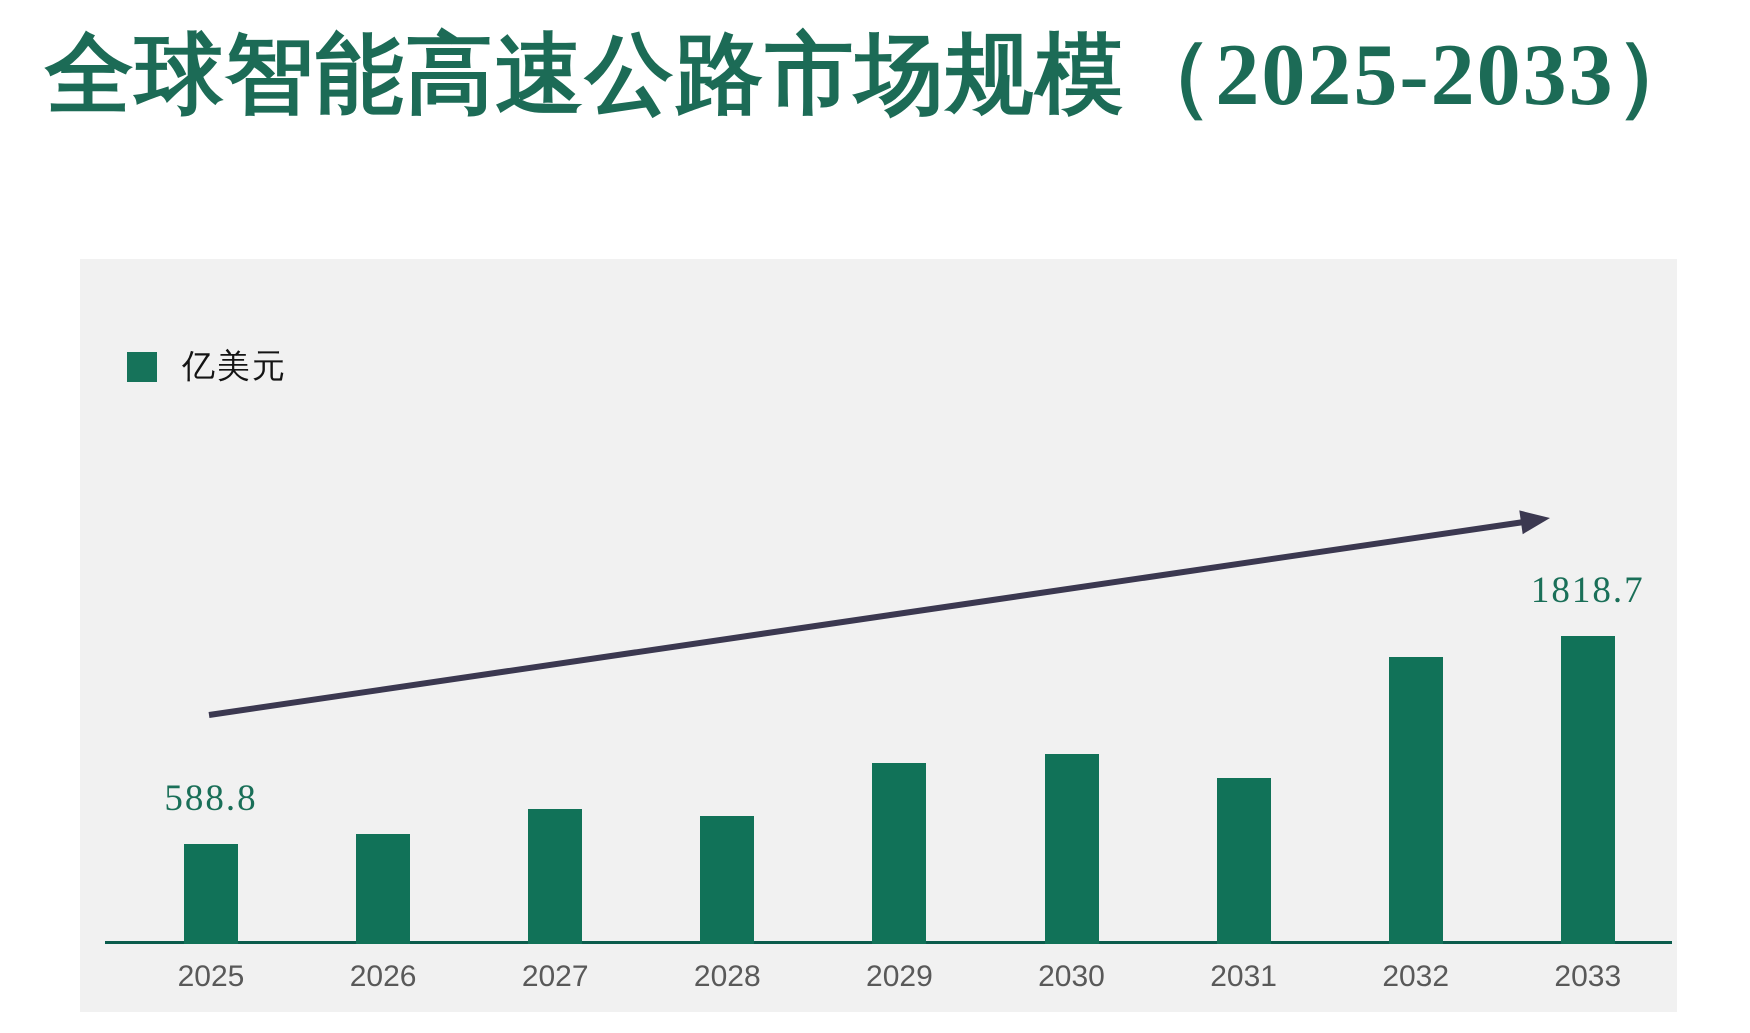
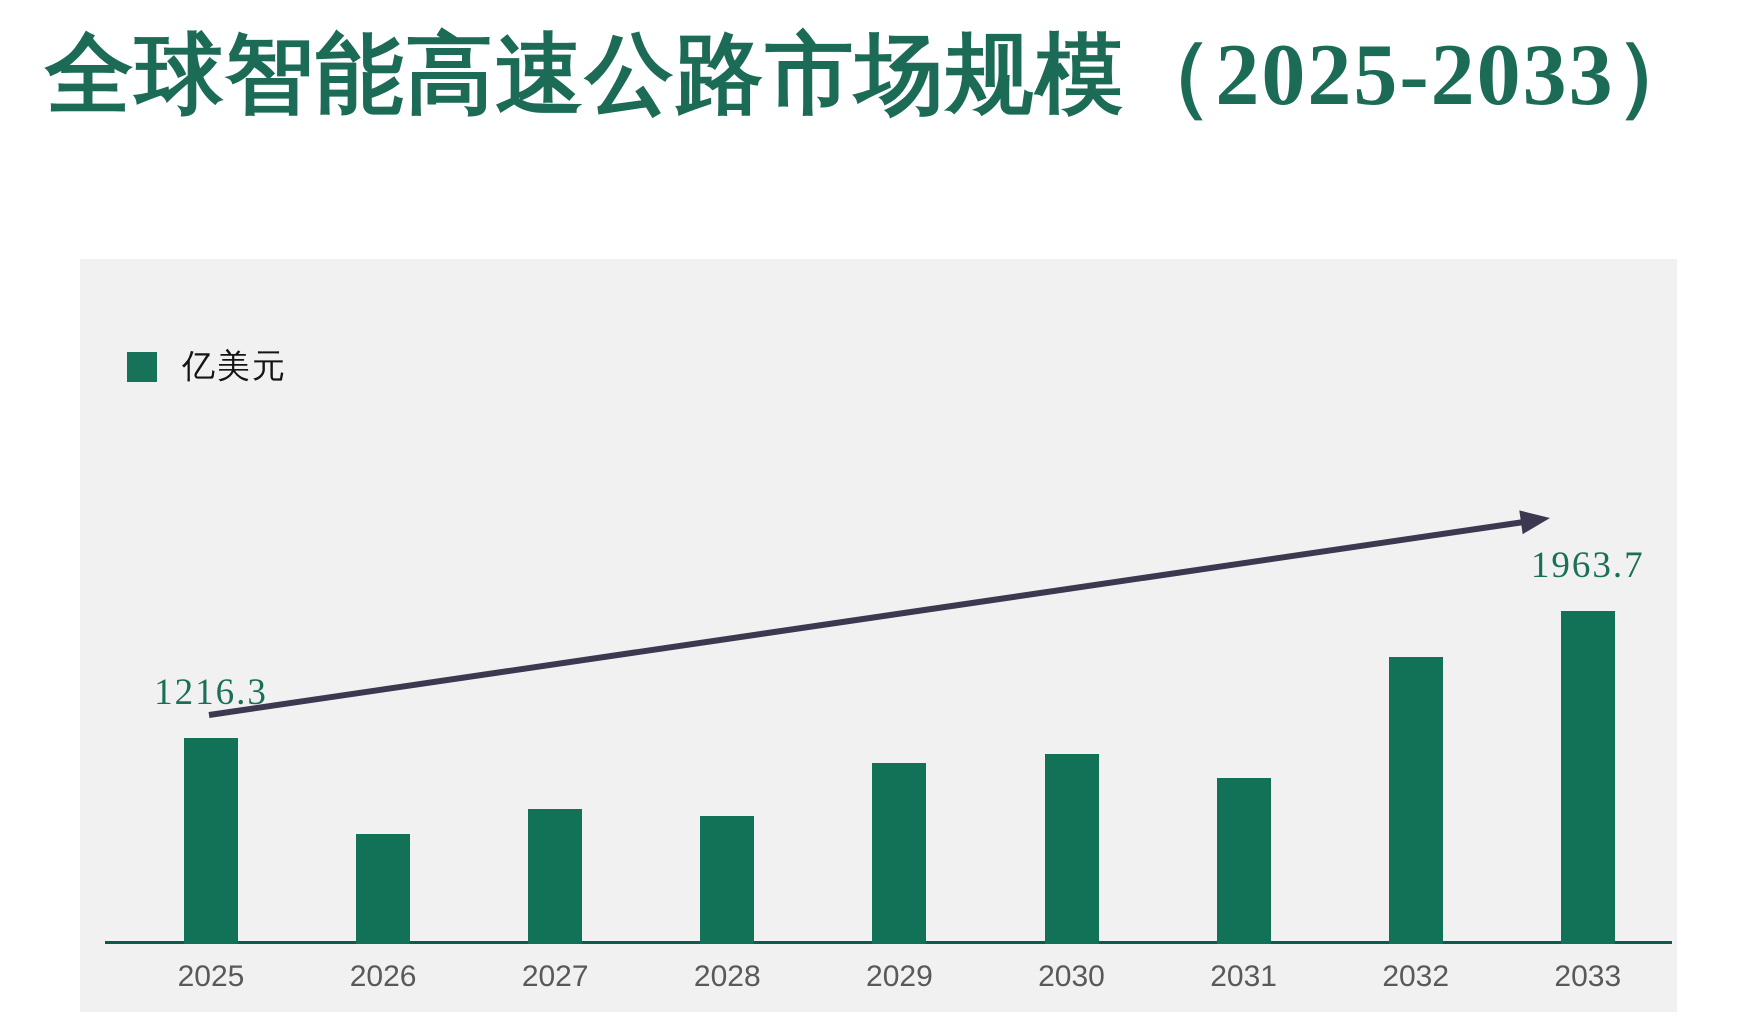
2025: 588.8 -> 1216.3
2033: 1818.7 -> 1963.7
